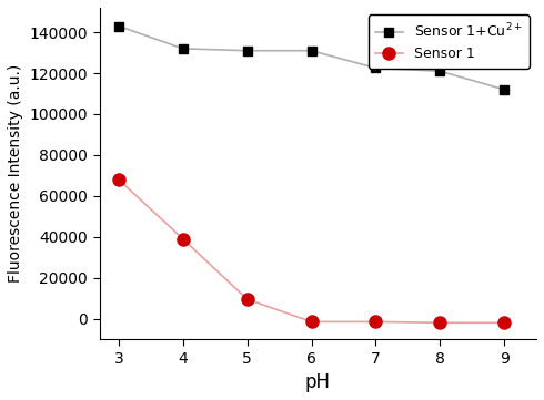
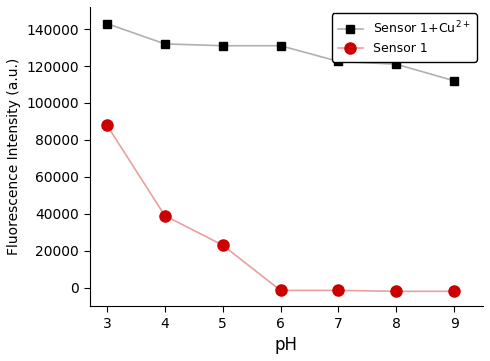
Sensor 1/3: 68000 -> 88000
Sensor 1/5: 10000 -> 23000
